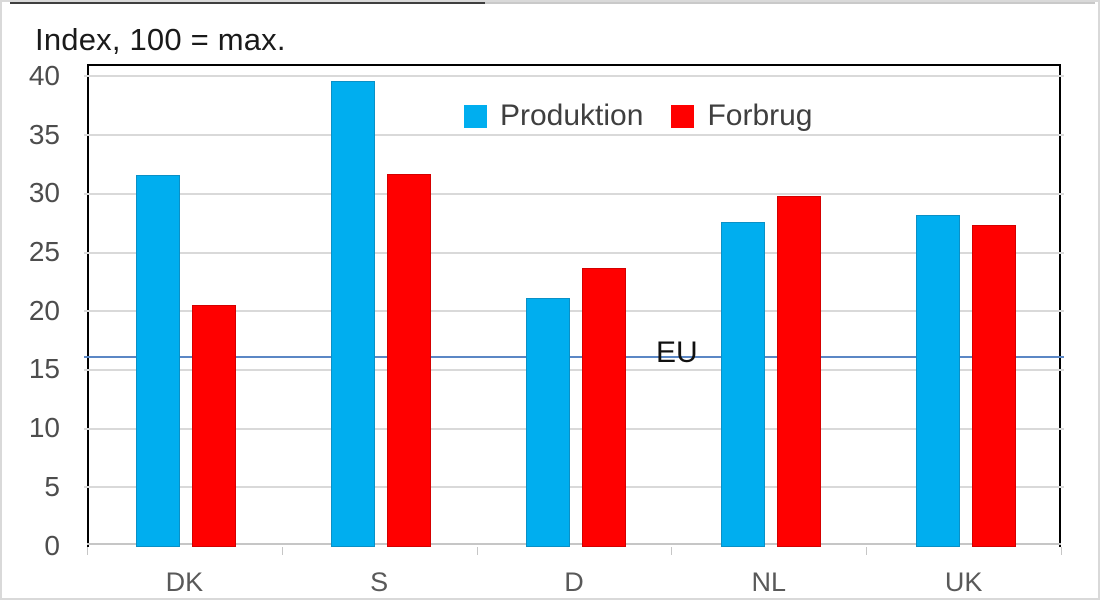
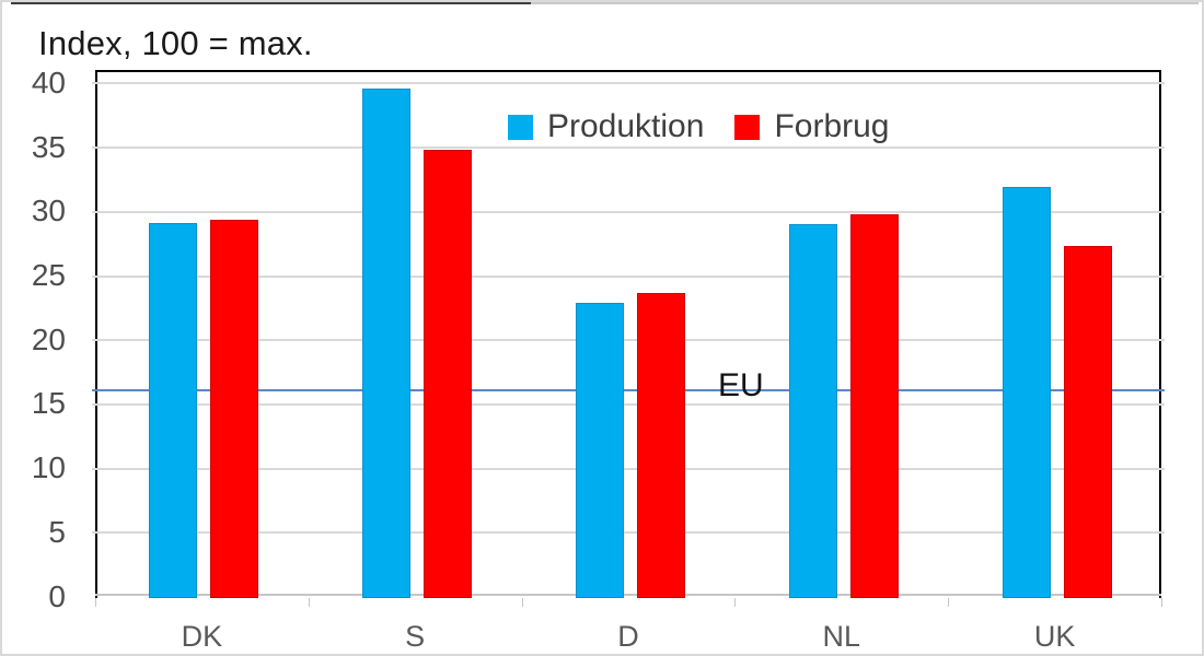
Produktion/DK: 31.7 -> 29.2
Forbrug/DK: 20.6 -> 29.5
Forbrug/S: 31.8 -> 34.9
Produktion/D: 21.2 -> 23.0
Produktion/NL: 27.7 -> 29.1
Produktion/UK: 28.3 -> 32.0
